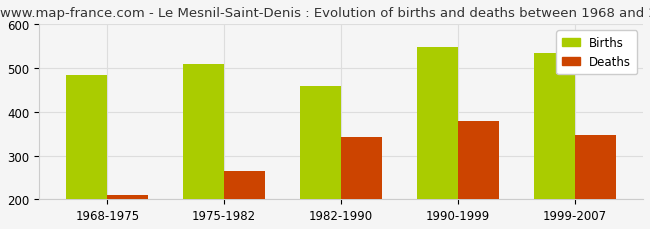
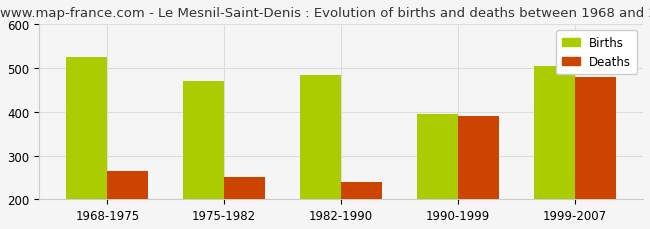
Births/1968-1975: 485 -> 525
Deaths/1968-1975: 210 -> 265
Births/1975-1982: 510 -> 470
Deaths/1975-1982: 265 -> 250
Births/1982-1990: 460 -> 485
Deaths/1982-1990: 343 -> 240
Births/1990-1999: 548 -> 395
Deaths/1990-1999: 378 -> 390
Births/1999-2007: 535 -> 505
Deaths/1999-2007: 347 -> 480
